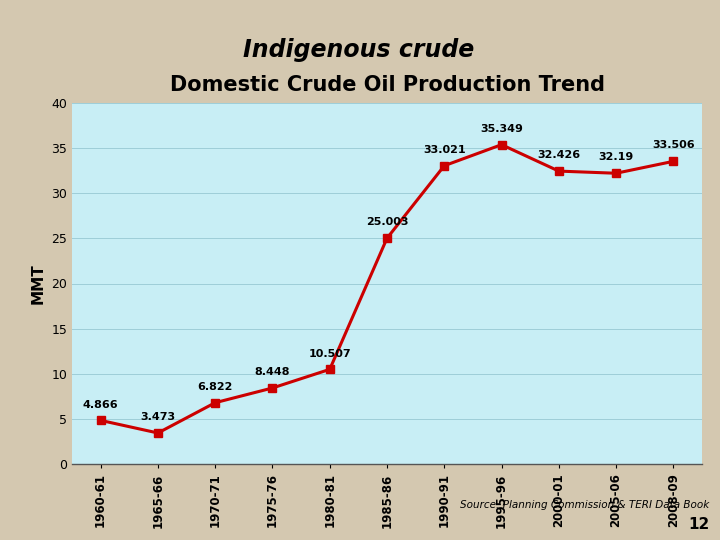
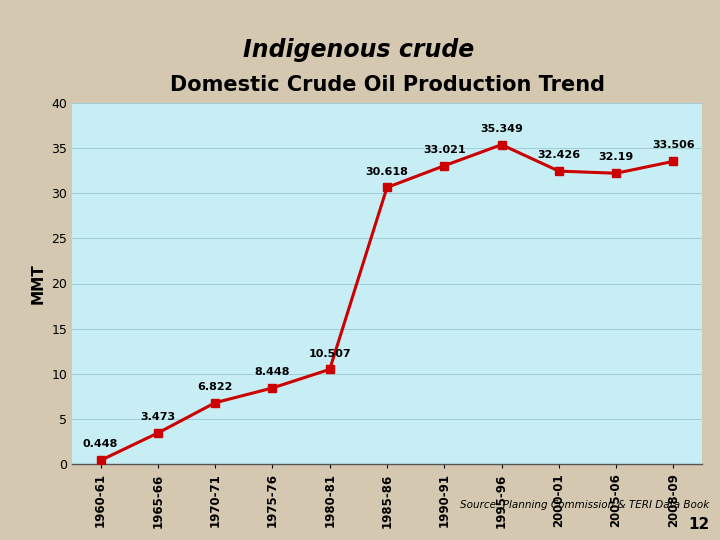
1960-61: 4.866 -> 0.448
1985-86: 25.003 -> 30.618
